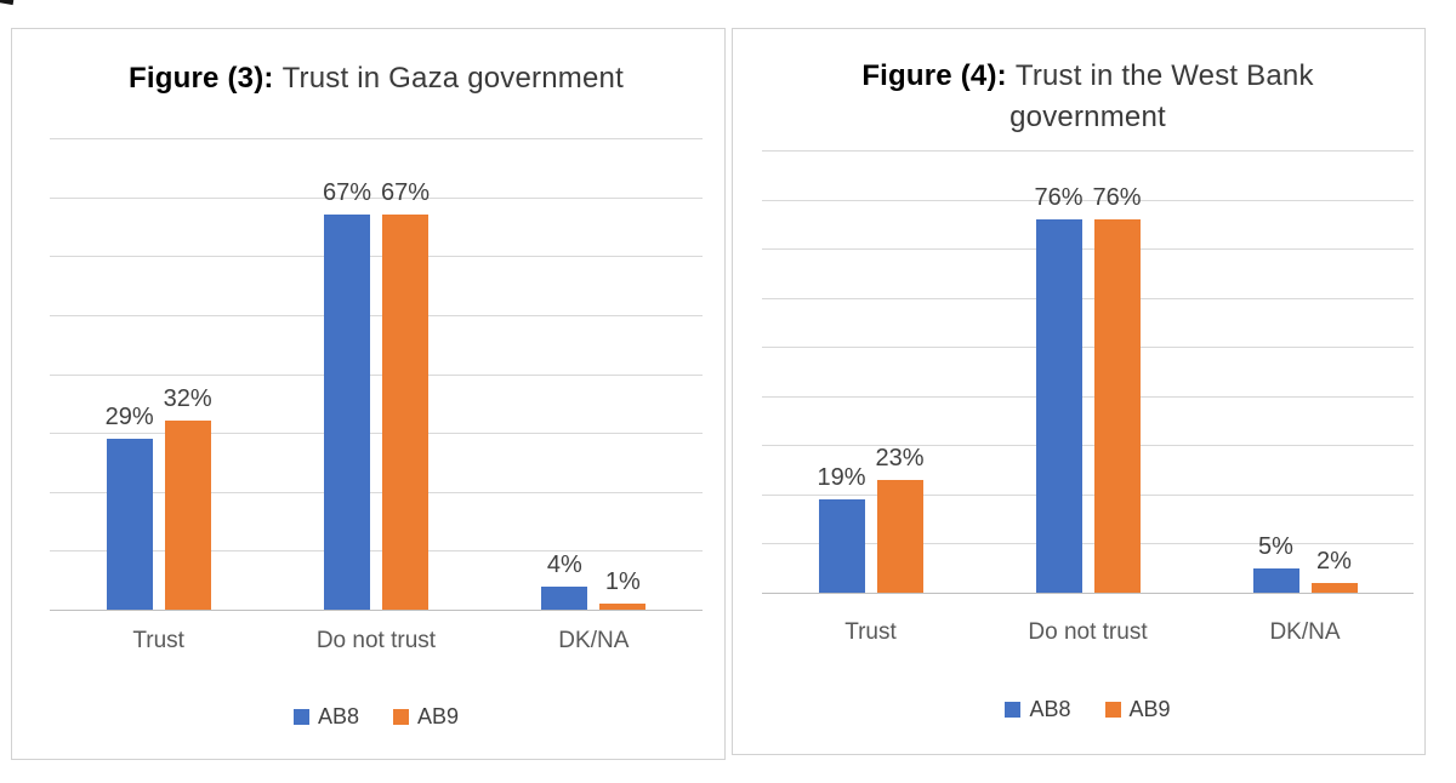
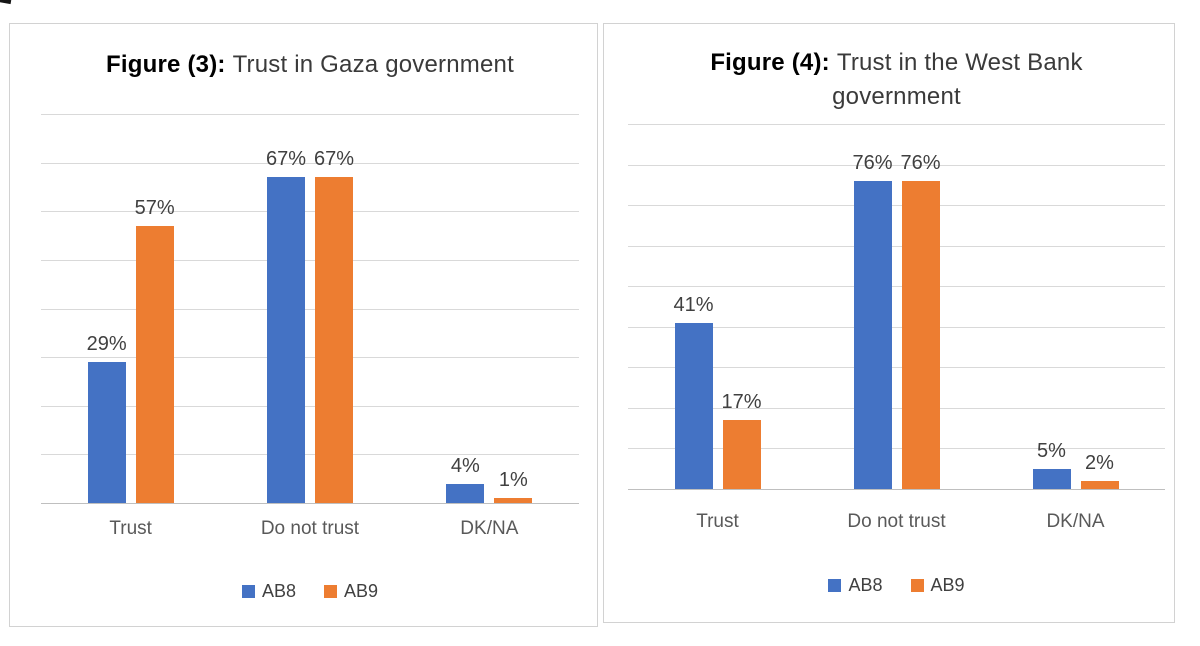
Figure (3): Trust in Gaza government/AB9/Trust: 32% -> 57%
Figure (4): Trust in the West Bank government/AB8/Trust: 19% -> 41%
Figure (4): Trust in the West Bank government/AB9/Trust: 23% -> 17%
